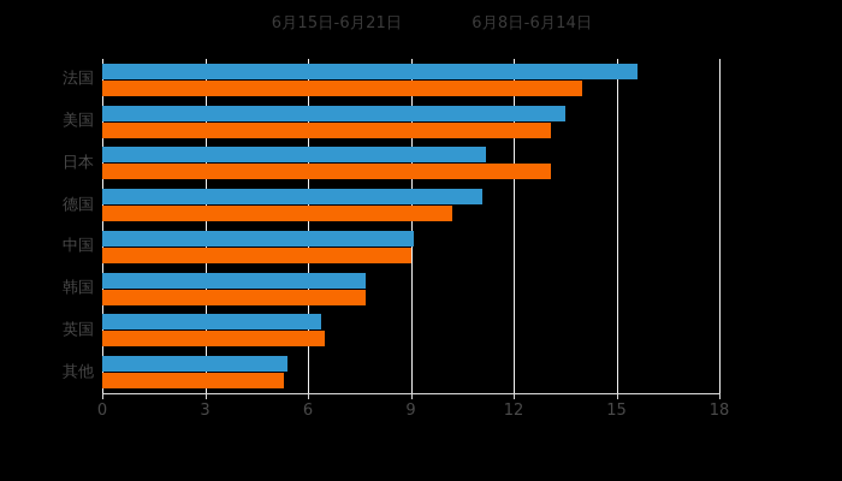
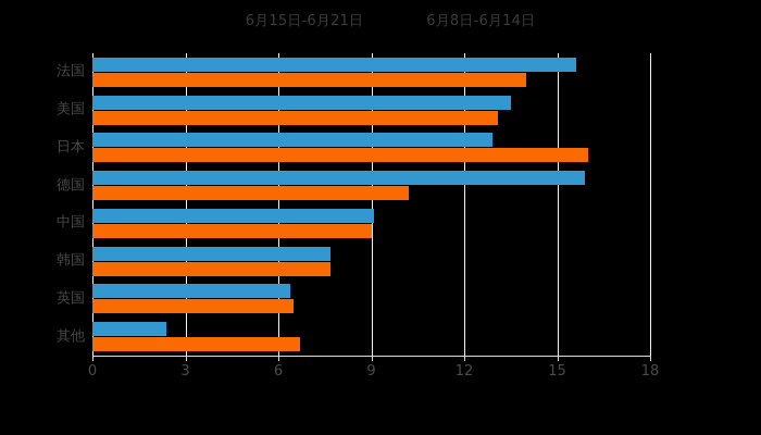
6月15日-6月21日/日本: 11.2 -> 12.9
6月8日-6月14日/日本: 13.1 -> 16.0
6月15日-6月21日/德国: 11.1 -> 15.9
6月15日-6月21日/其他: 5.4 -> 2.4
6月8日-6月14日/其他: 5.3 -> 6.7
